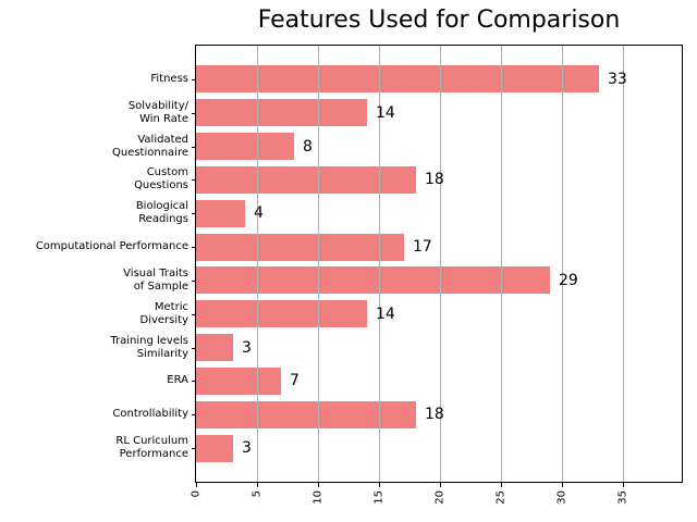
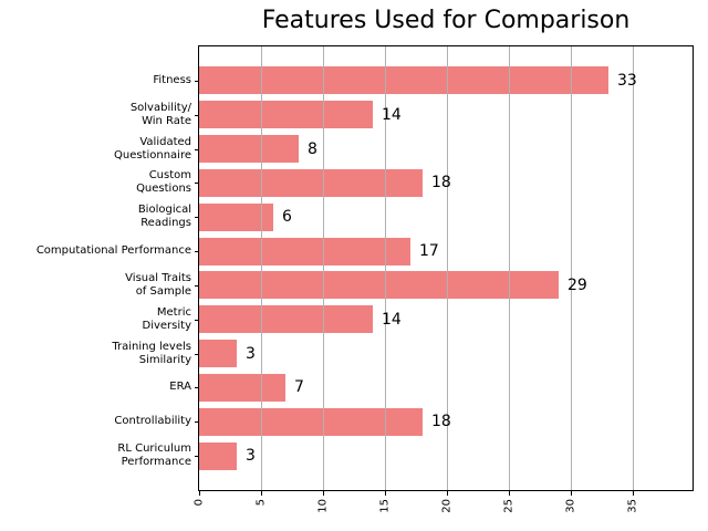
Biological Readings: 4 -> 6
